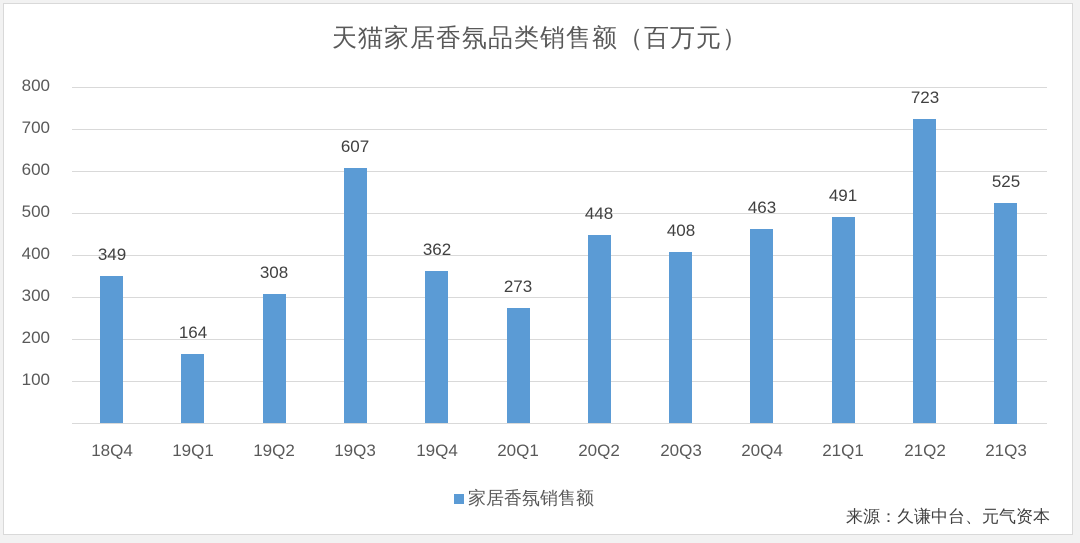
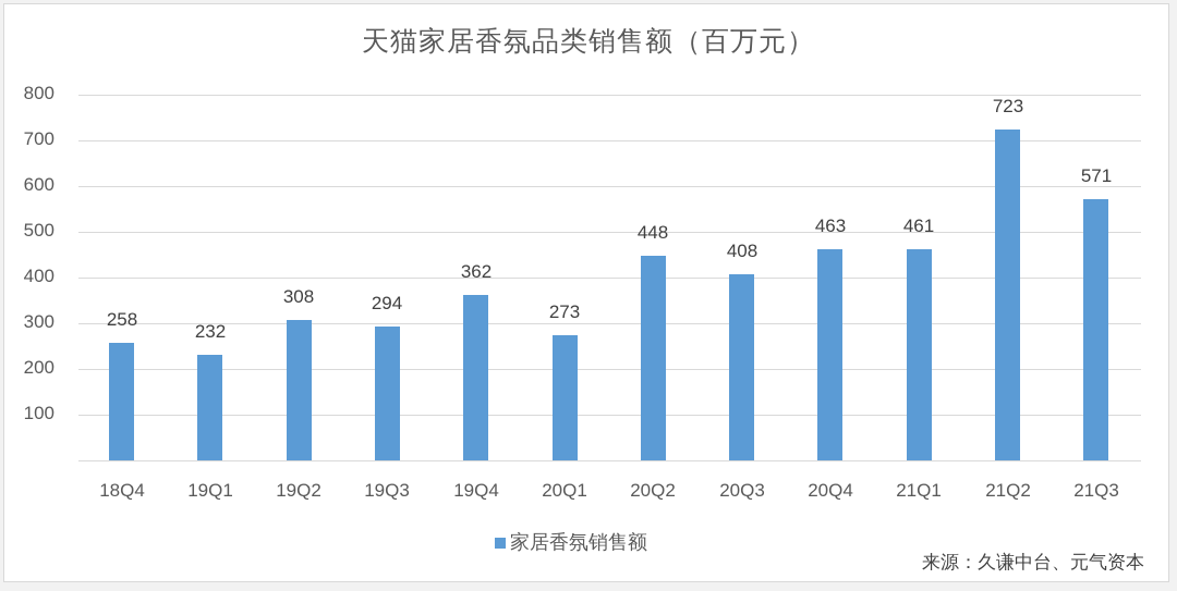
18Q4: 349 -> 258
19Q1: 164 -> 232
19Q3: 607 -> 294
21Q1: 491 -> 461
21Q3: 525 -> 571
